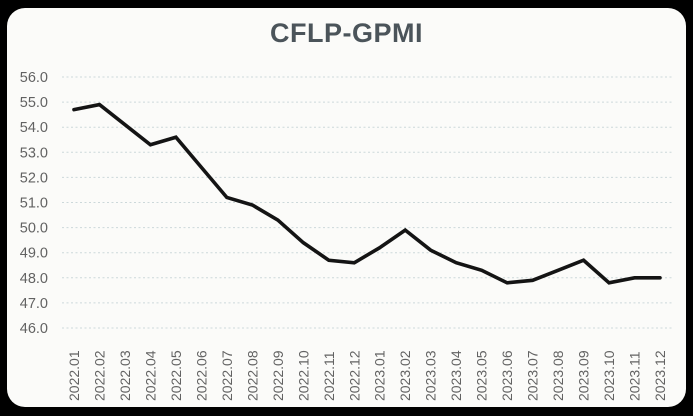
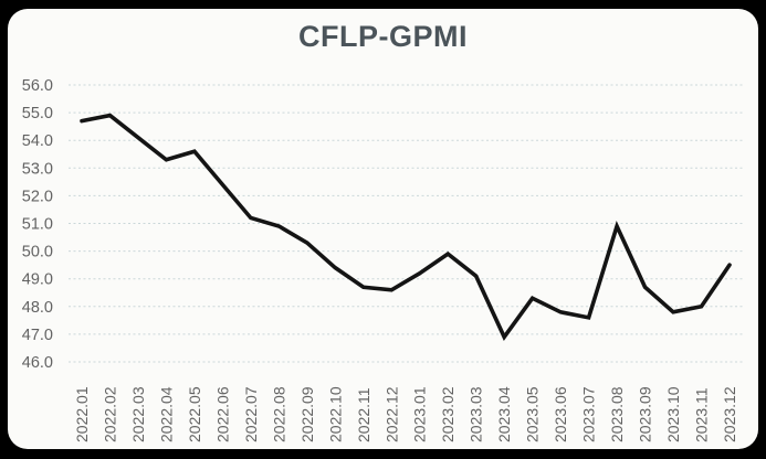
2023.04: 48.6 -> 46.9
2023.07: 47.9 -> 47.6
2023.08: 48.3 -> 50.9
2023.12: 48.0 -> 49.5
